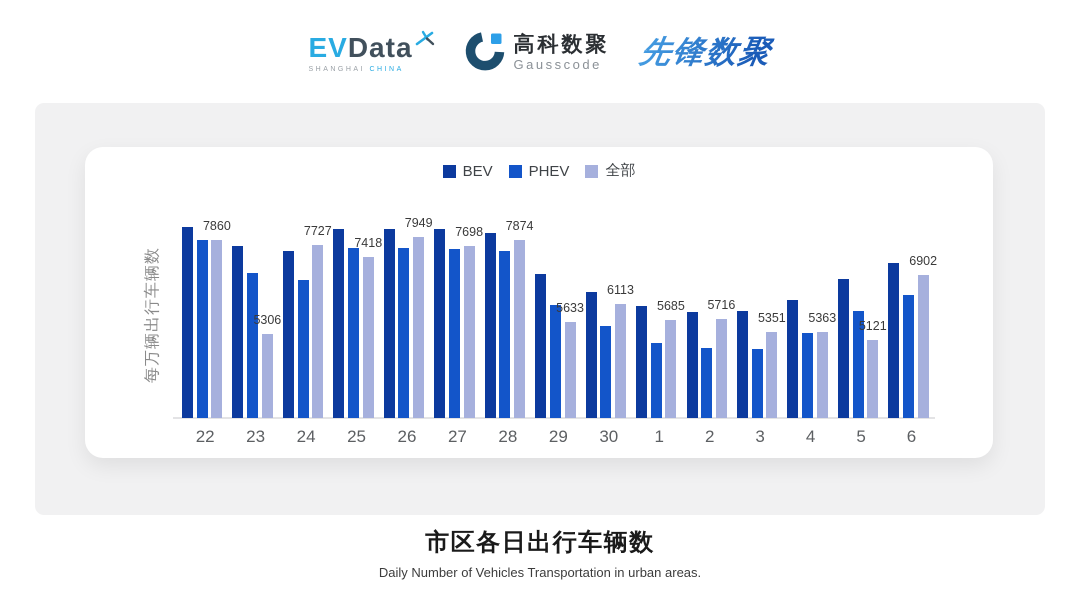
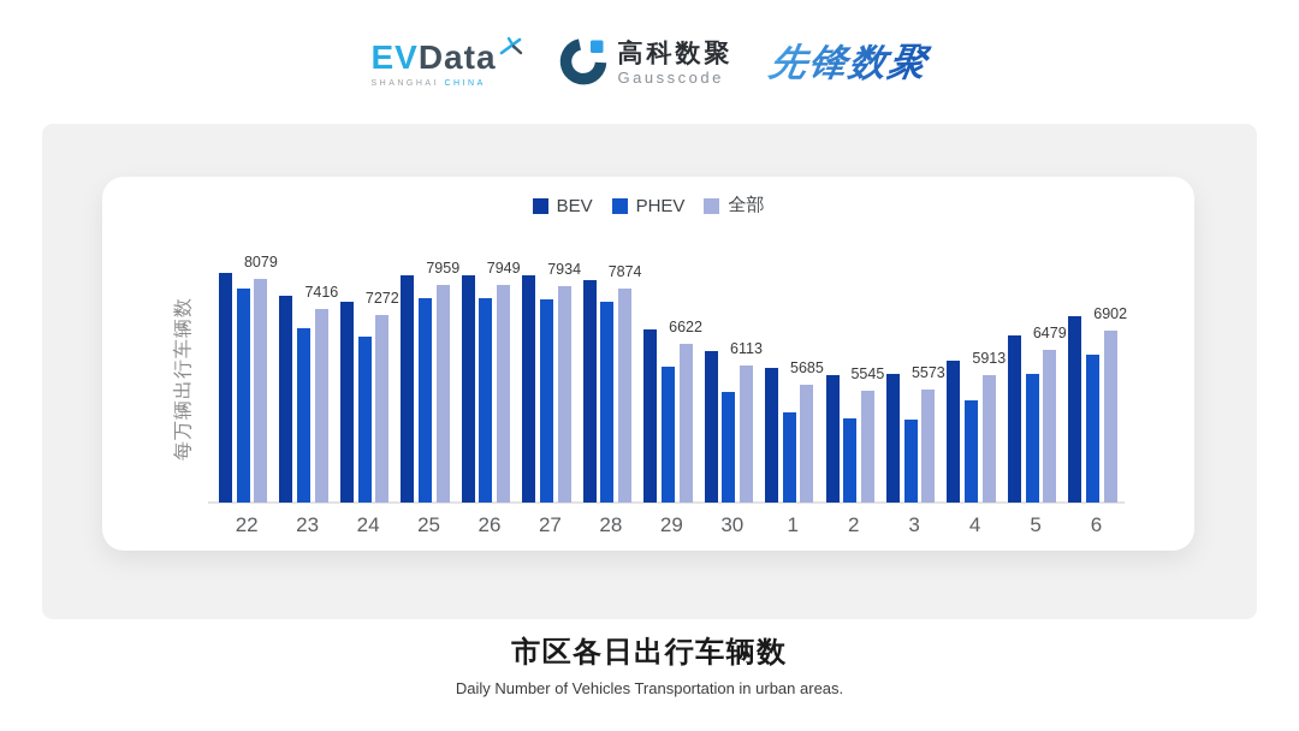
全部/22: 7860 -> 8079
全部/23: 5306 -> 7416
全部/24: 7727 -> 7272
全部/25: 7418 -> 7959
全部/27: 7698 -> 7934
全部/29: 5633 -> 6622
全部/2: 5716 -> 5545
全部/3: 5351 -> 5573
全部/4: 5363 -> 5913
全部/5: 5121 -> 6479
